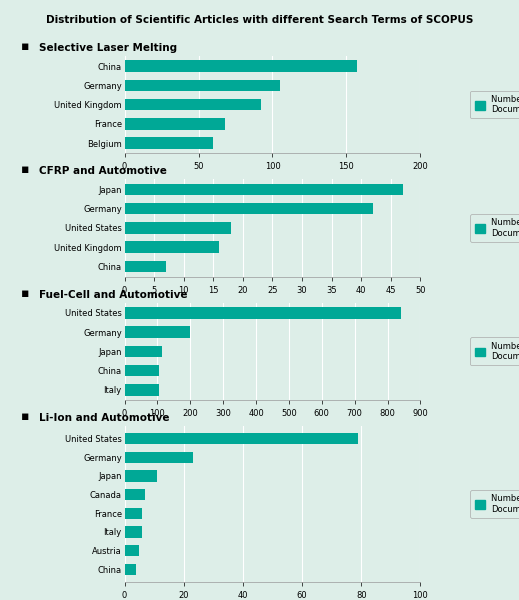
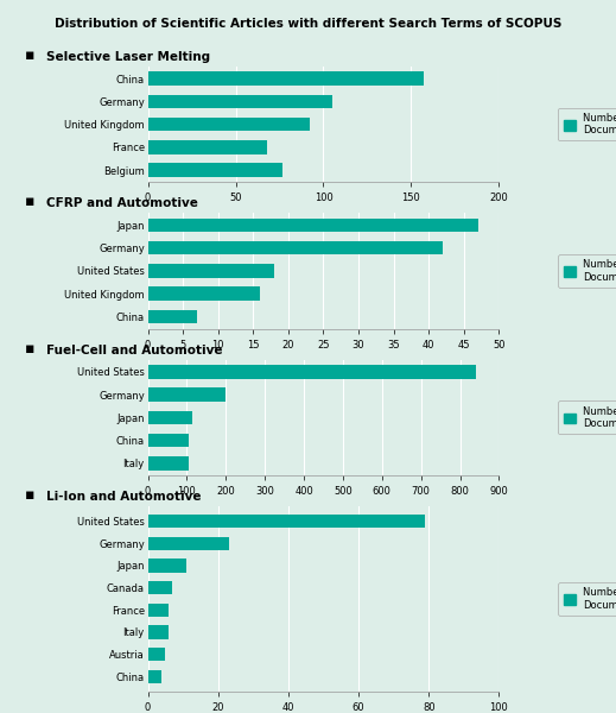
Belgium: 60 -> 77
